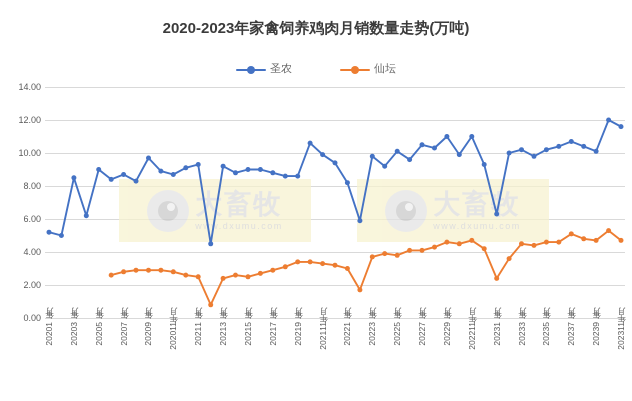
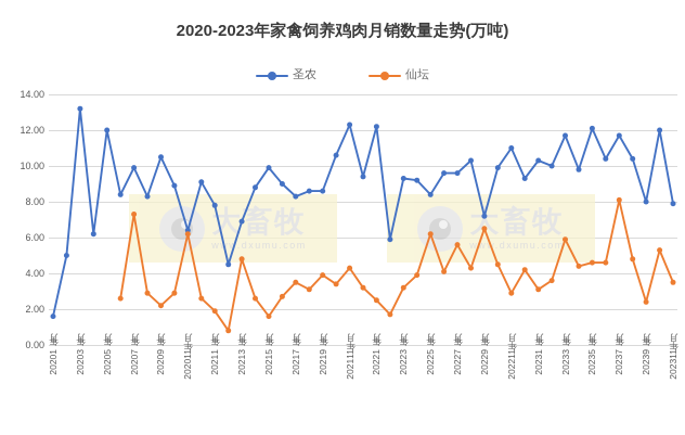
圣农/2020年1月: 5.2 -> 1.6
圣农/2020年3月: 8.5 -> 13.2
圣农/2020年5月: 9.0 -> 12.0
圣农/2020年7月: 8.7 -> 9.9
仙坛/2020年7月: 2.8 -> 7.3
圣农/2020年9月: 9.7 -> 10.5
仙坛/2020年9月: 2.9 -> 2.2
圣农/2020年11月: 8.7 -> 6.4
仙坛/2020年11月: 2.8 -> 6.2
圣农/2021年1月: 9.3 -> 7.8
仙坛/2021年1月: 2.5 -> 1.9
圣农/2021年3月: 9.2 -> 6.9
仙坛/2021年3月: 2.4 -> 4.8
圣农/2021年5月: 9.0 -> 9.9
仙坛/2021年5月: 2.5 -> 1.6
圣农/2021年7月: 8.8 -> 8.3
仙坛/2021年7月: 2.9 -> 3.5
仙坛/2021年9月: 3.4 -> 3.9
圣农/2021年11月: 9.9 -> 12.3
仙坛/2021年11月: 3.3 -> 4.3
圣农/2022年1月: 8.2 -> 12.2
仙坛/2022年1月: 3.0 -> 2.5
圣农/2022年3月: 9.8 -> 9.3
仙坛/2022年3月: 3.7 -> 3.2
圣农/2022年5月: 10.1 -> 8.4
仙坛/2022年5月: 3.8 -> 6.2
圣农/2022年7月: 10.5 -> 9.6
仙坛/2022年7月: 4.1 -> 5.6
圣农/2022年9月: 11.0 -> 7.2
仙坛/2022年9月: 4.6 -> 6.5
仙坛/2022年11月: 4.7 -> 2.9
圣农/2023年1月: 6.3 -> 10.3
仙坛/2023年1月: 2.4 -> 3.1
圣农/2023年3月: 10.2 -> 11.7
仙坛/2023年3月: 4.5 -> 5.9
圣农/2023年5月: 10.2 -> 12.1
圣农/2023年7月: 10.7 -> 11.7
仙坛/2023年7月: 5.1 -> 8.1
圣农/2023年9月: 10.1 -> 8.0
仙坛/2023年9月: 4.7 -> 2.4
圣农/2023年11月: 11.6 -> 7.9
仙坛/2023年11月: 4.7 -> 3.5
